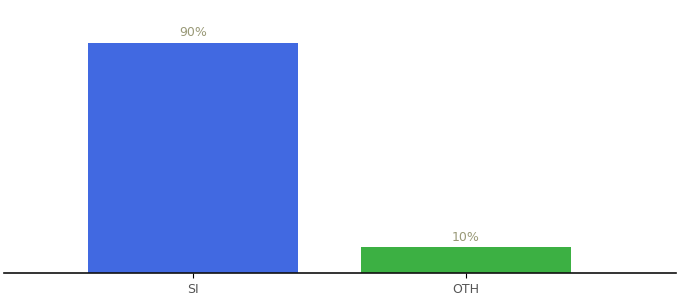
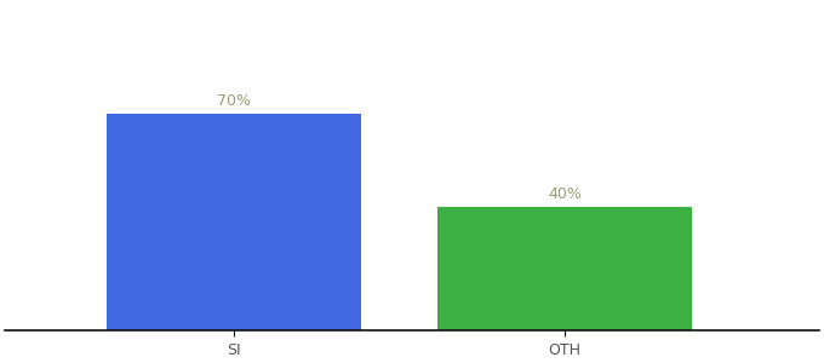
SI: 90% -> 70%
OTH: 10% -> 40%
